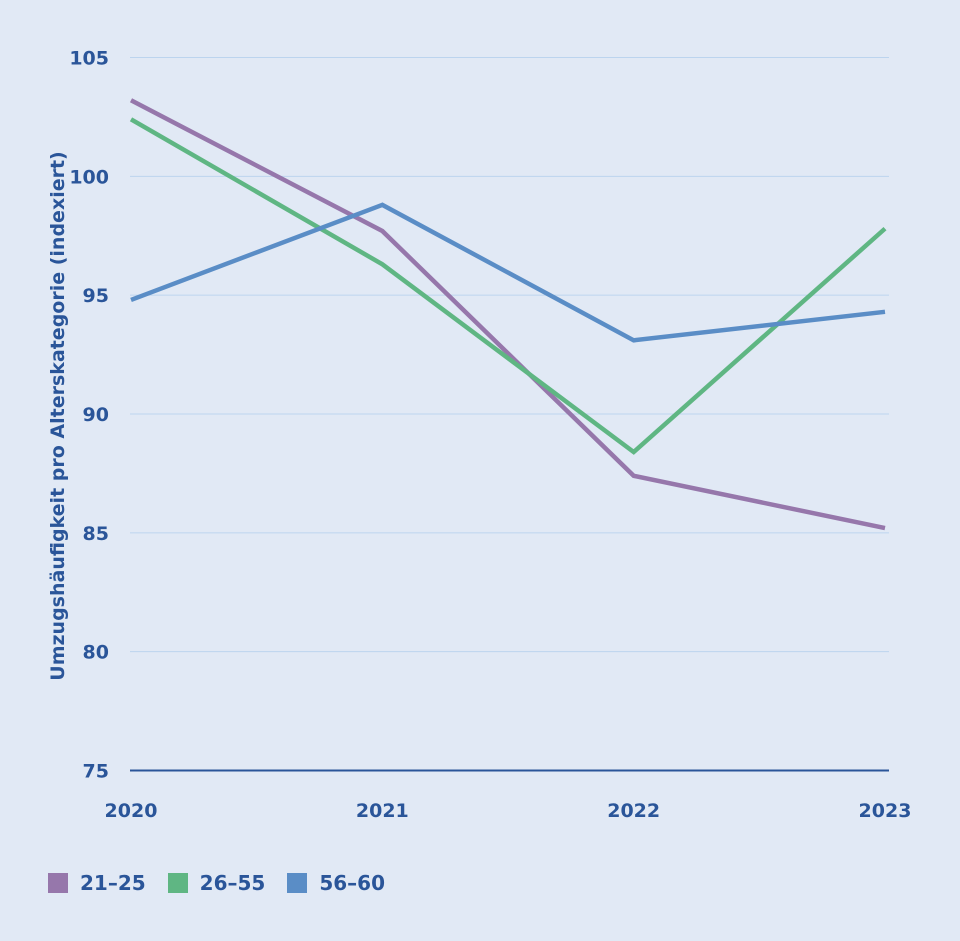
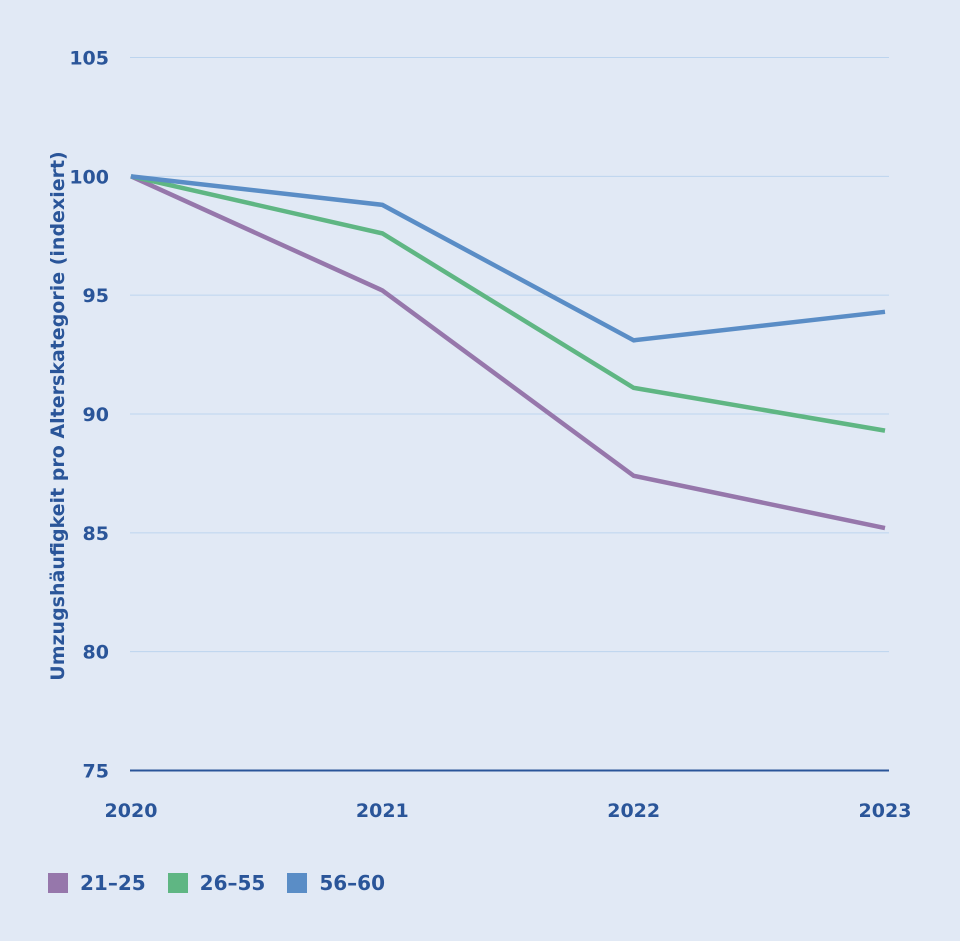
21–25/2020: 103.2 -> 100.0
26–55/2020: 102.4 -> 100.0
56–60/2020: 94.8 -> 100.0
21–25/2021: 97.7 -> 95.2
26–55/2021: 96.3 -> 97.6
26–55/2022: 88.4 -> 91.1
26–55/2023: 97.8 -> 89.3
